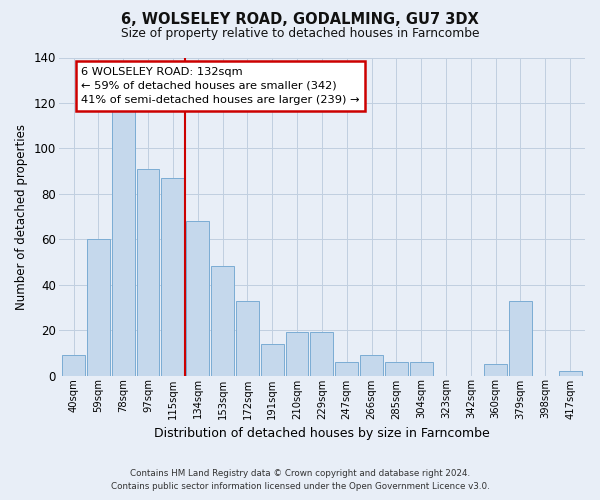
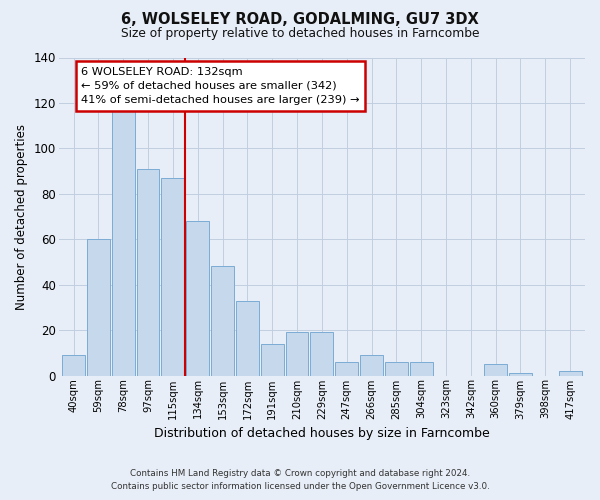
379sqm: 33 -> 1
